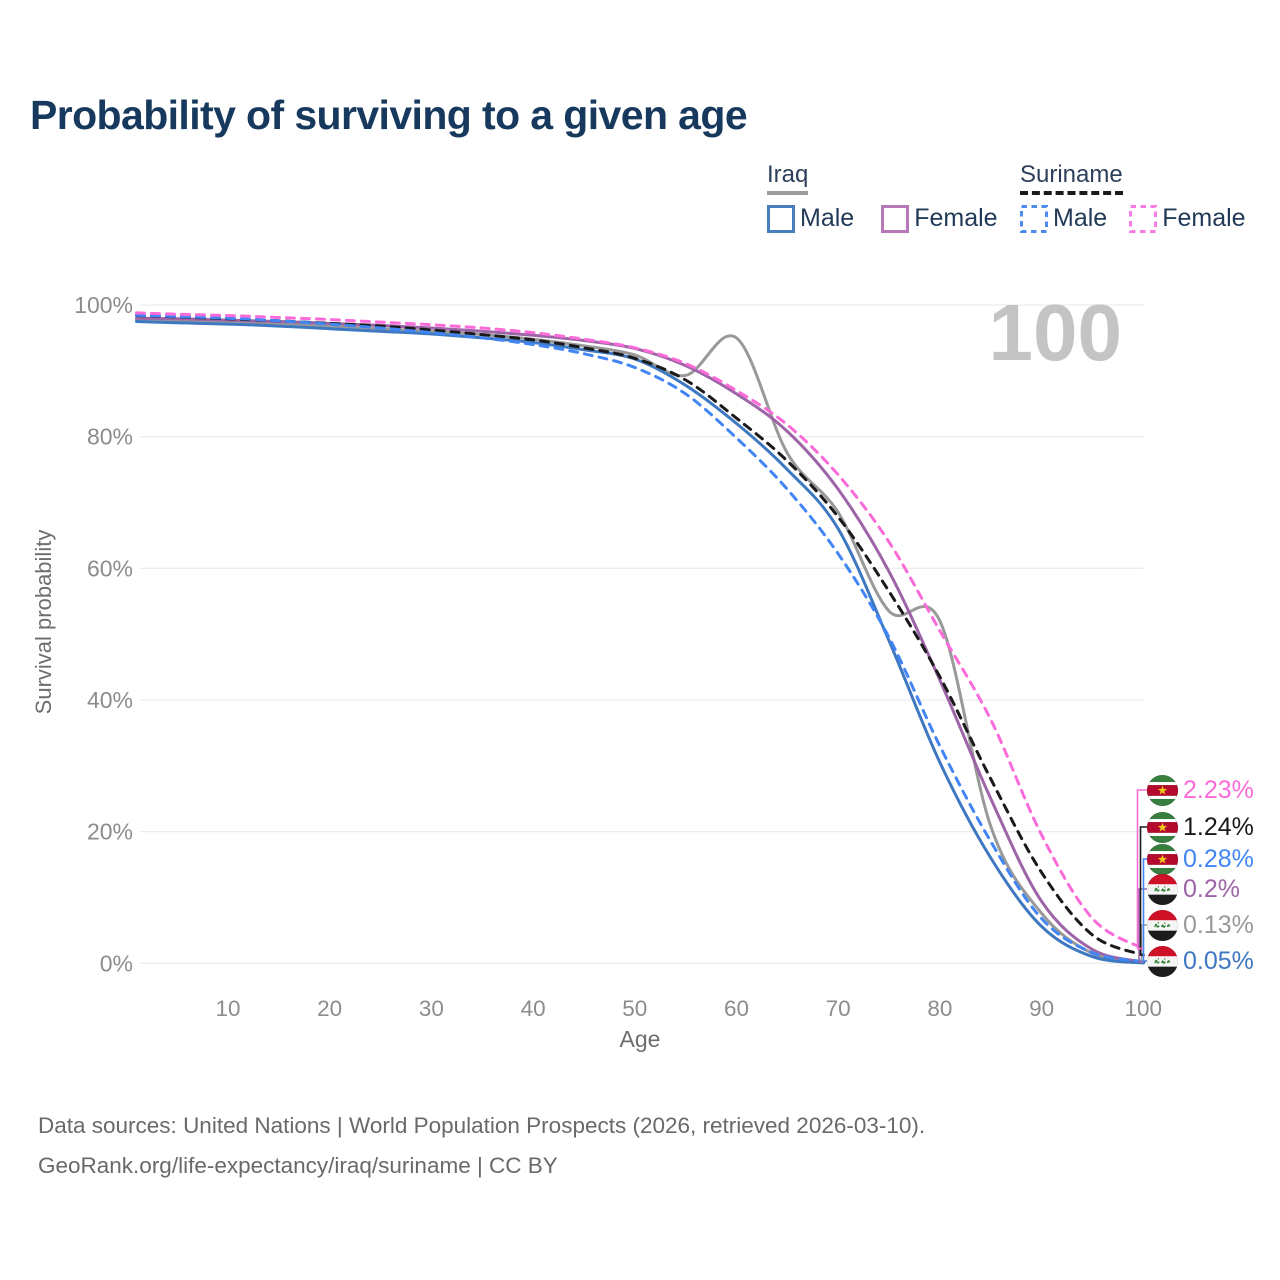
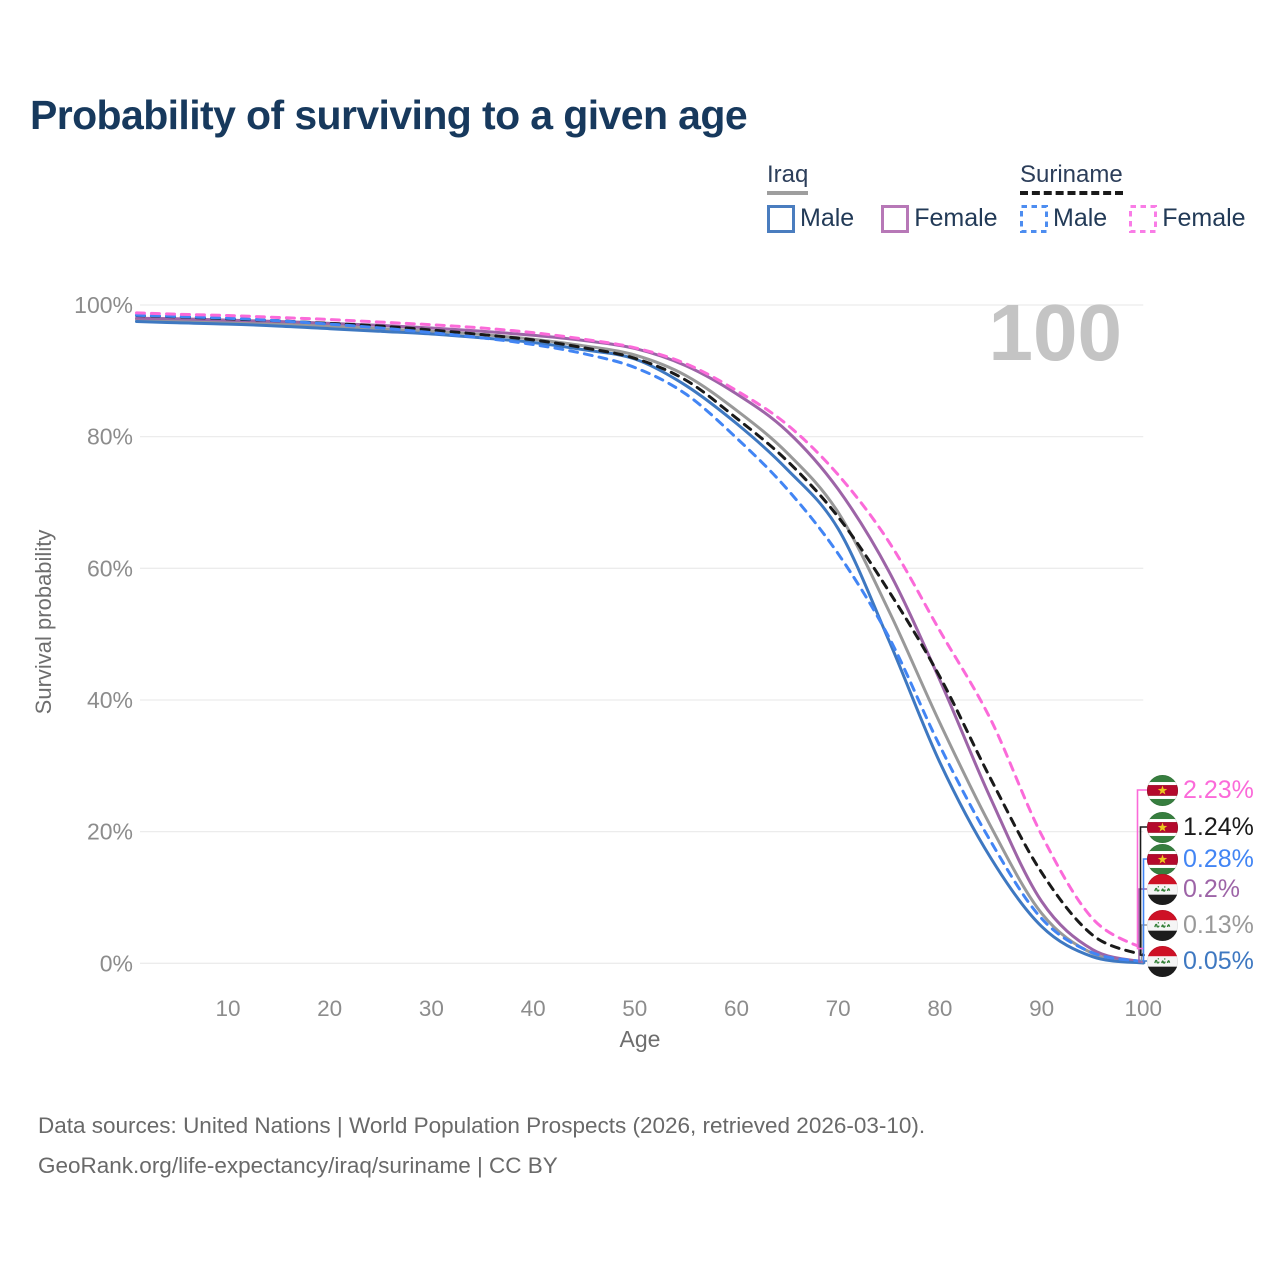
Iraq/60: 95% -> 84%
Iraq/80: 52% -> 36%
